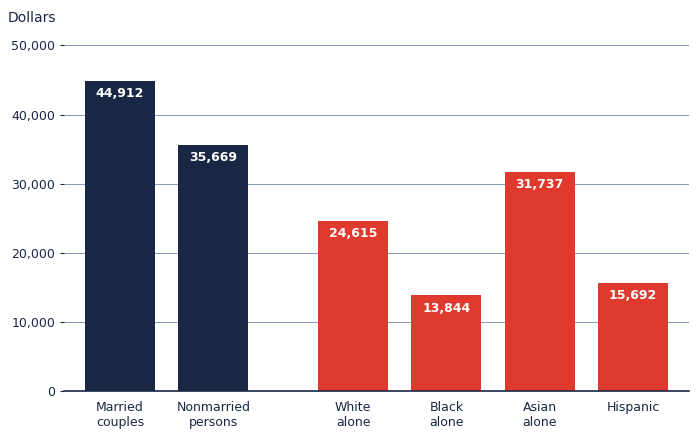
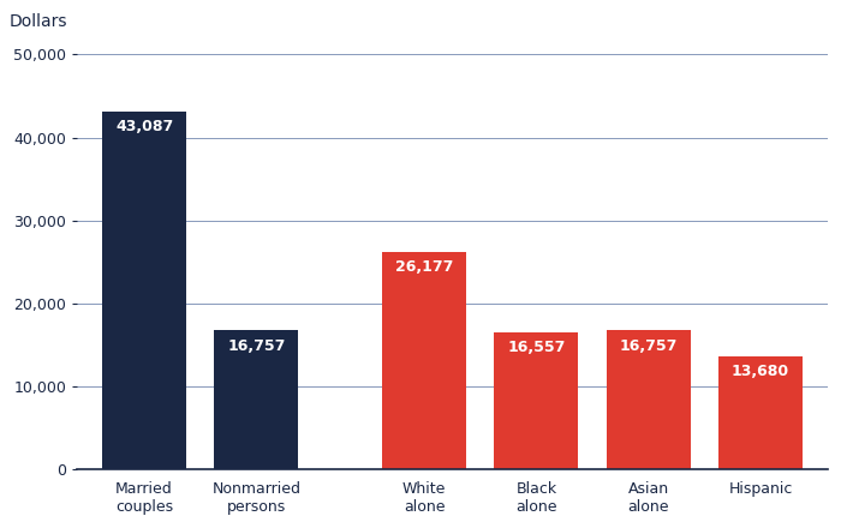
Married couples: 44,912 -> 43,087
Nonmarried persons: 35,669 -> 16,757
White alone: 24,615 -> 26,177
Black alone: 13,844 -> 16,557
Asian alone: 31,737 -> 16,757
Hispanic: 15,692 -> 13,680
